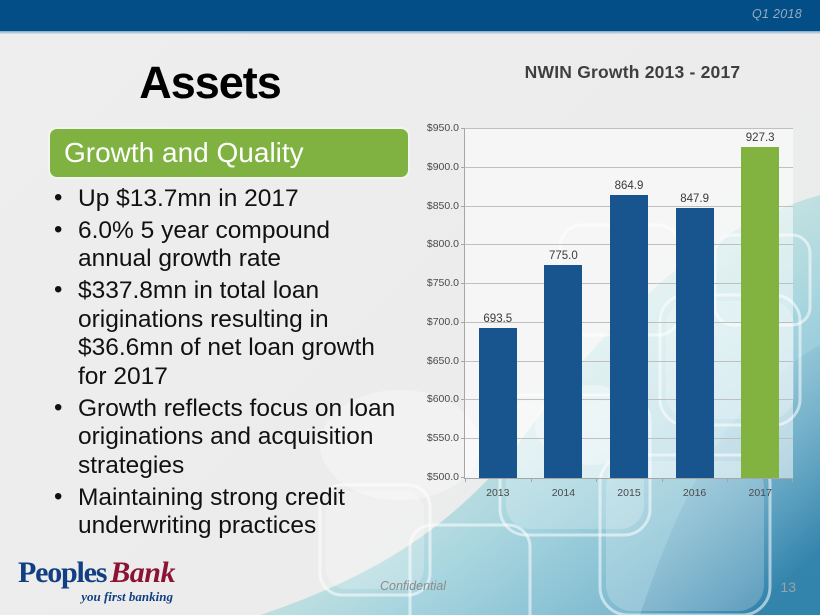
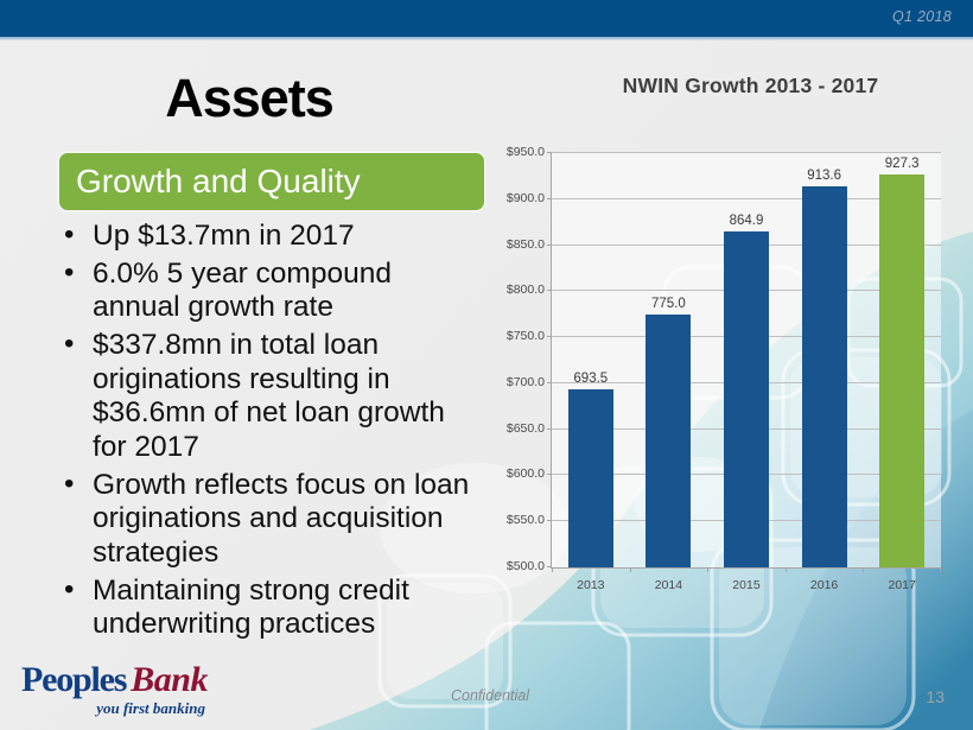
2016: 847.9 -> 913.6
